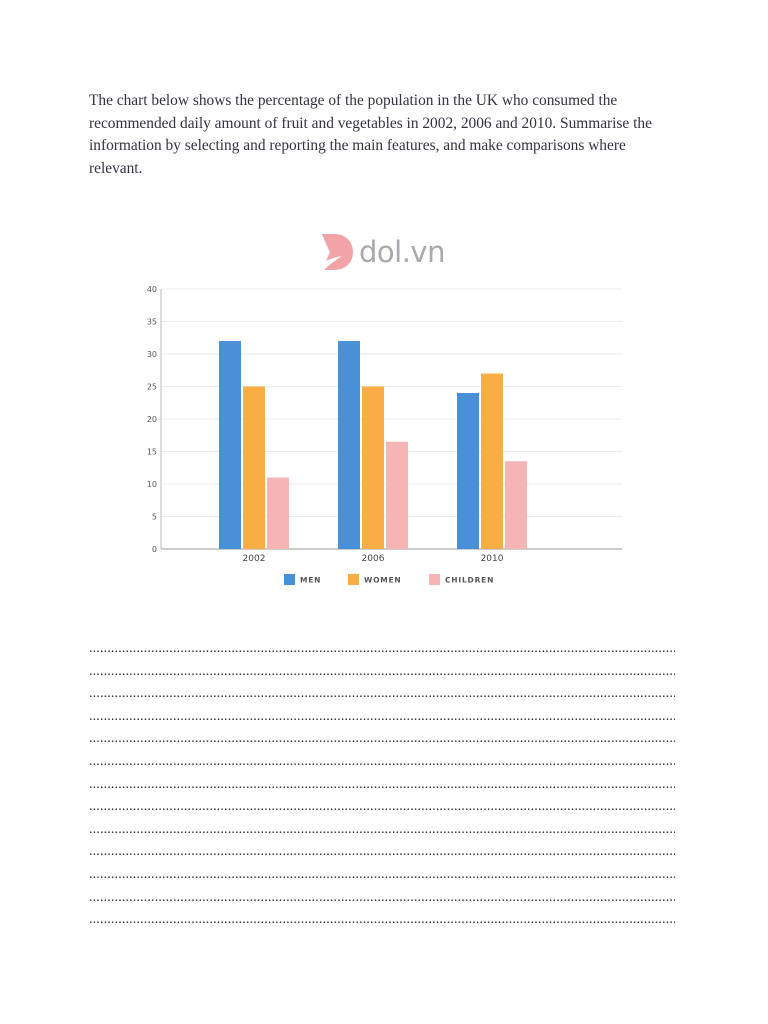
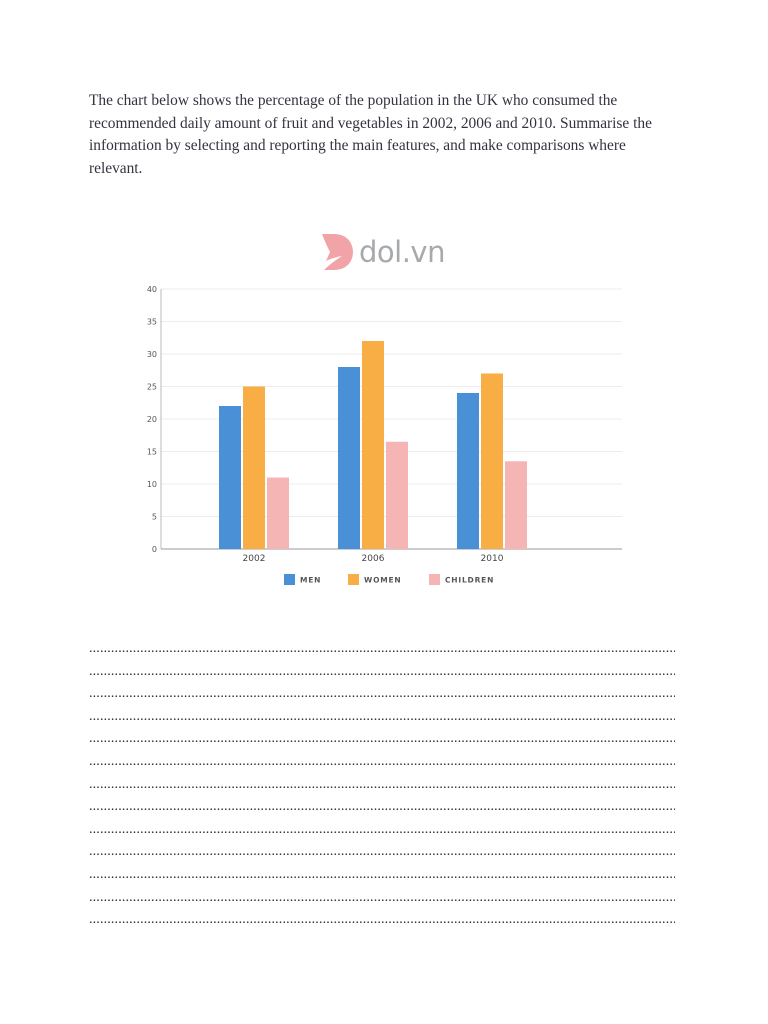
MEN/2002: 32 -> 22
MEN/2006: 32 -> 28
WOMEN/2006: 25 -> 32
